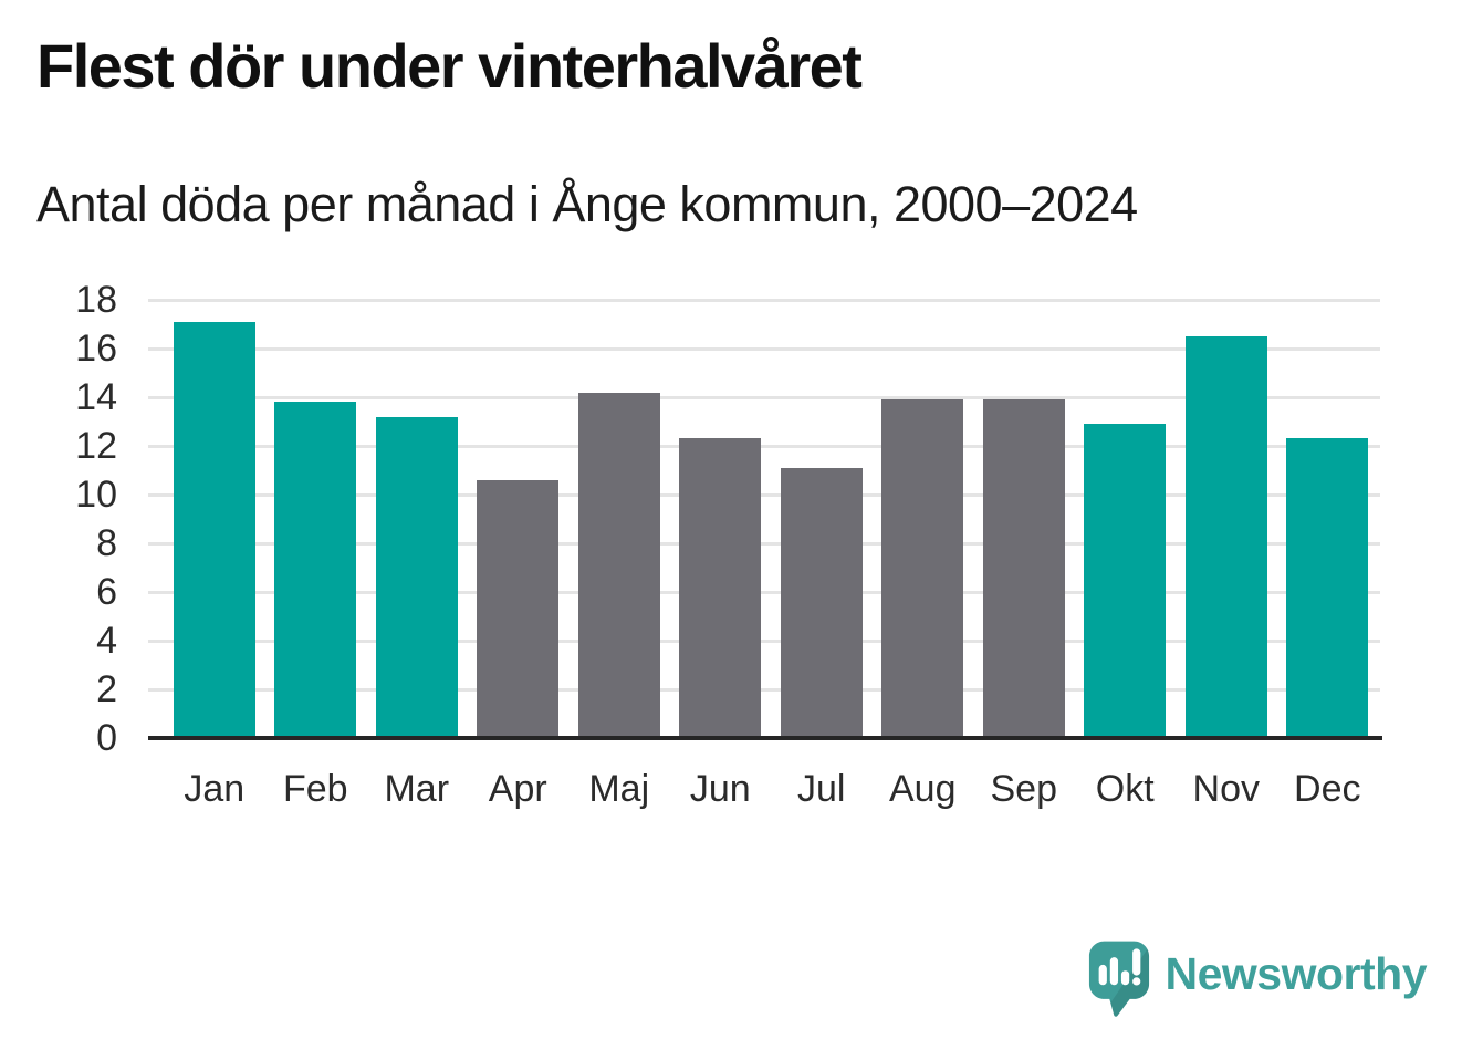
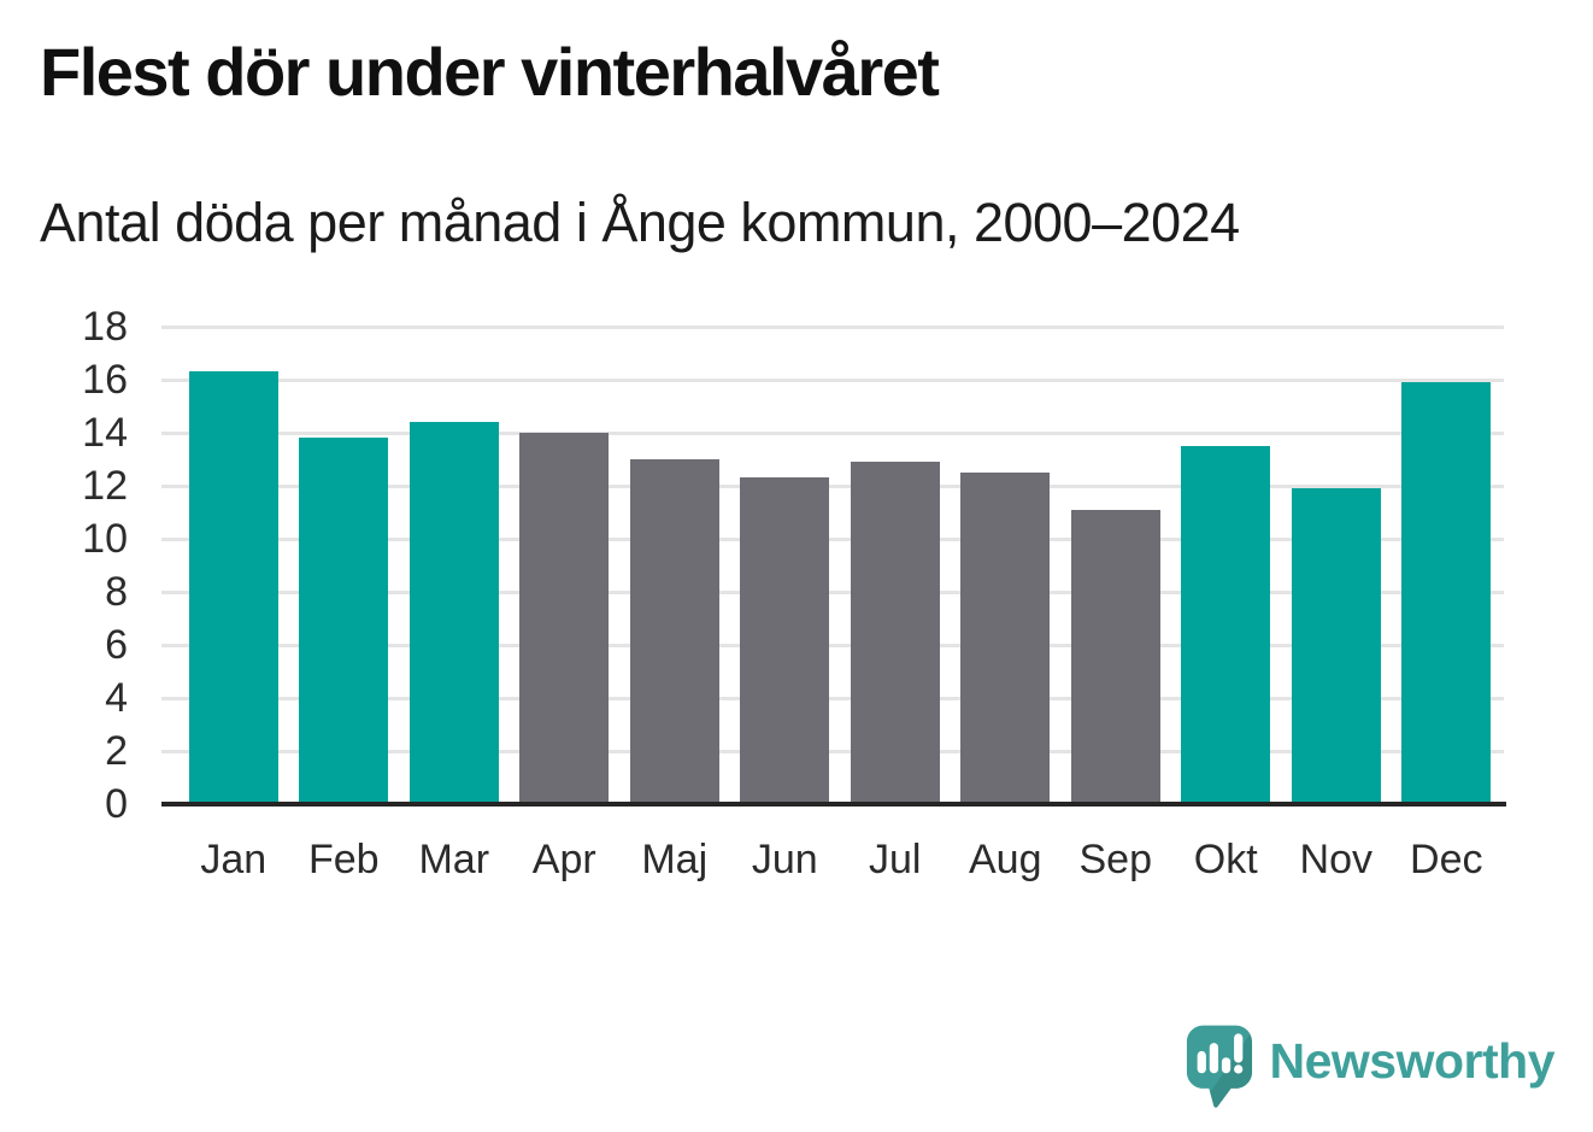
Jan: 17.1 -> 16.3
Mar: 13.2 -> 14.4
Apr: 10.6 -> 14.0
Maj: 14.2 -> 13.0
Jul: 11.1 -> 12.9
Aug: 13.9 -> 12.5
Sep: 13.9 -> 11.1
Okt: 12.9 -> 13.5
Nov: 16.5 -> 11.9
Dec: 12.3 -> 15.9
